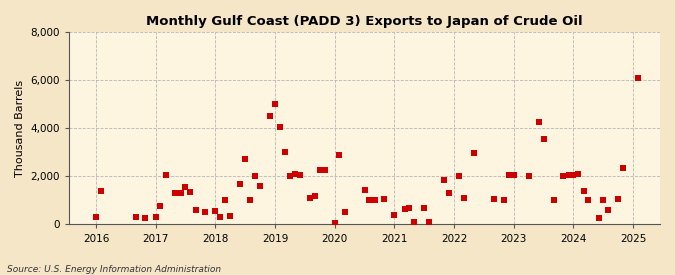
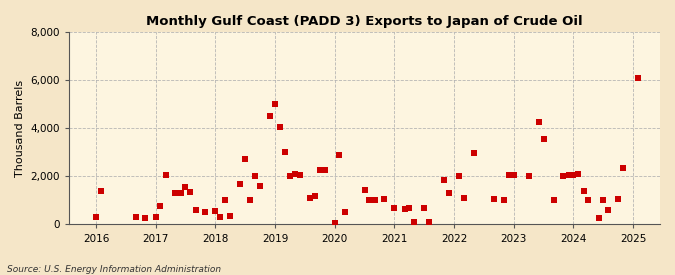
2021: 400 -> 700
